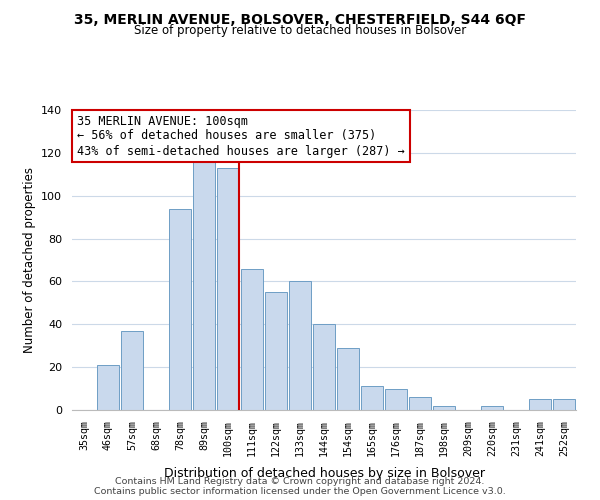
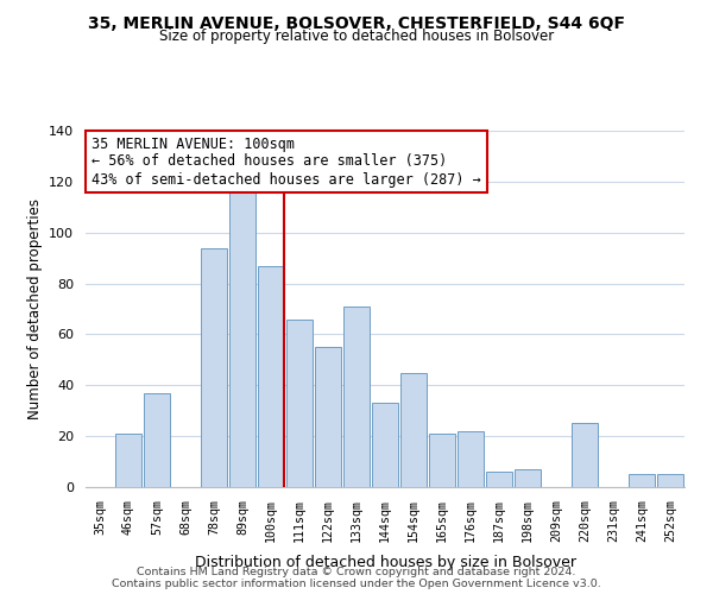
100sqm: 113 -> 87
133sqm: 60 -> 71
144sqm: 40 -> 33
154sqm: 29 -> 45
165sqm: 11 -> 21
176sqm: 10 -> 22
198sqm: 2 -> 7
220sqm: 2 -> 25
